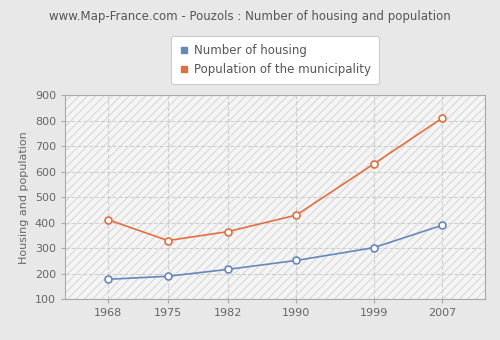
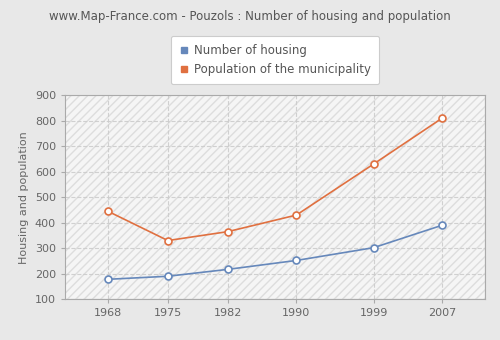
Population of the municipality/1968: 412 -> 445
